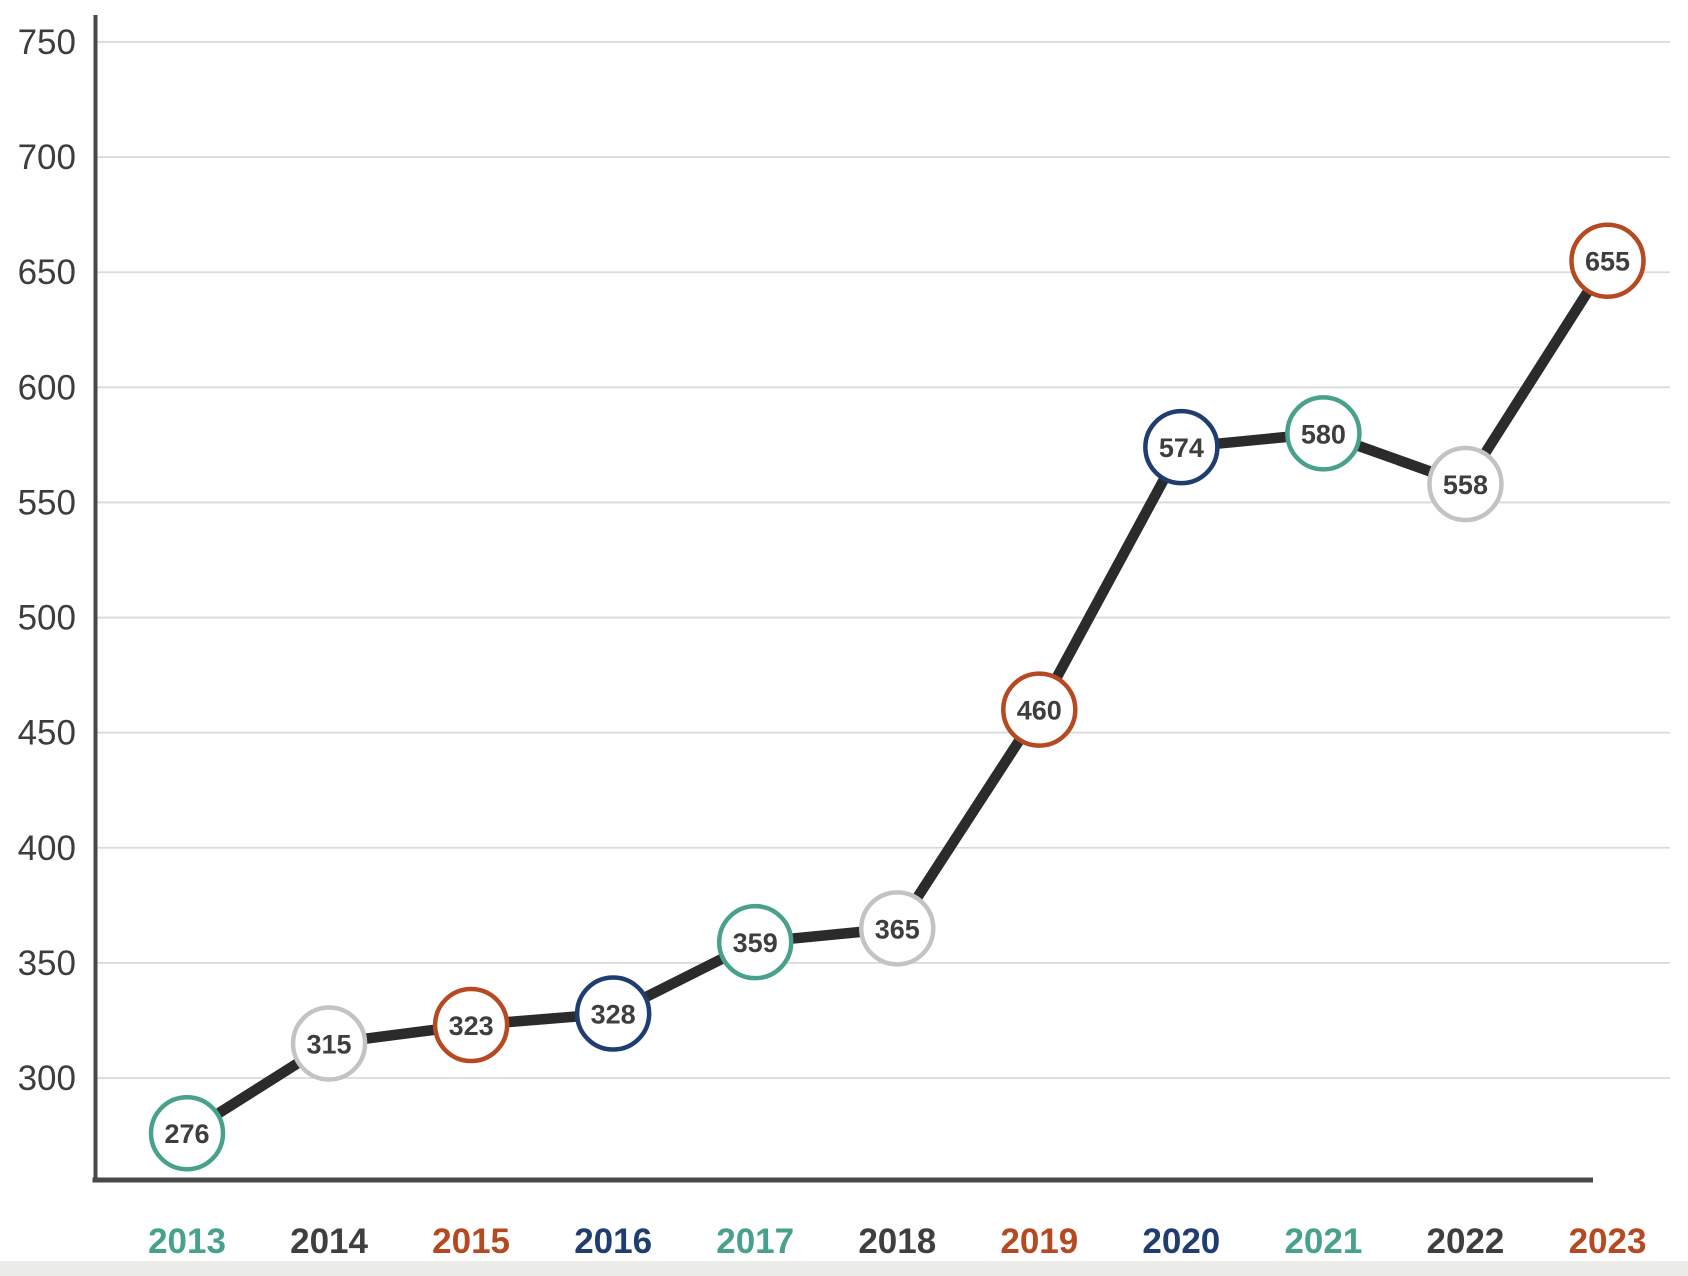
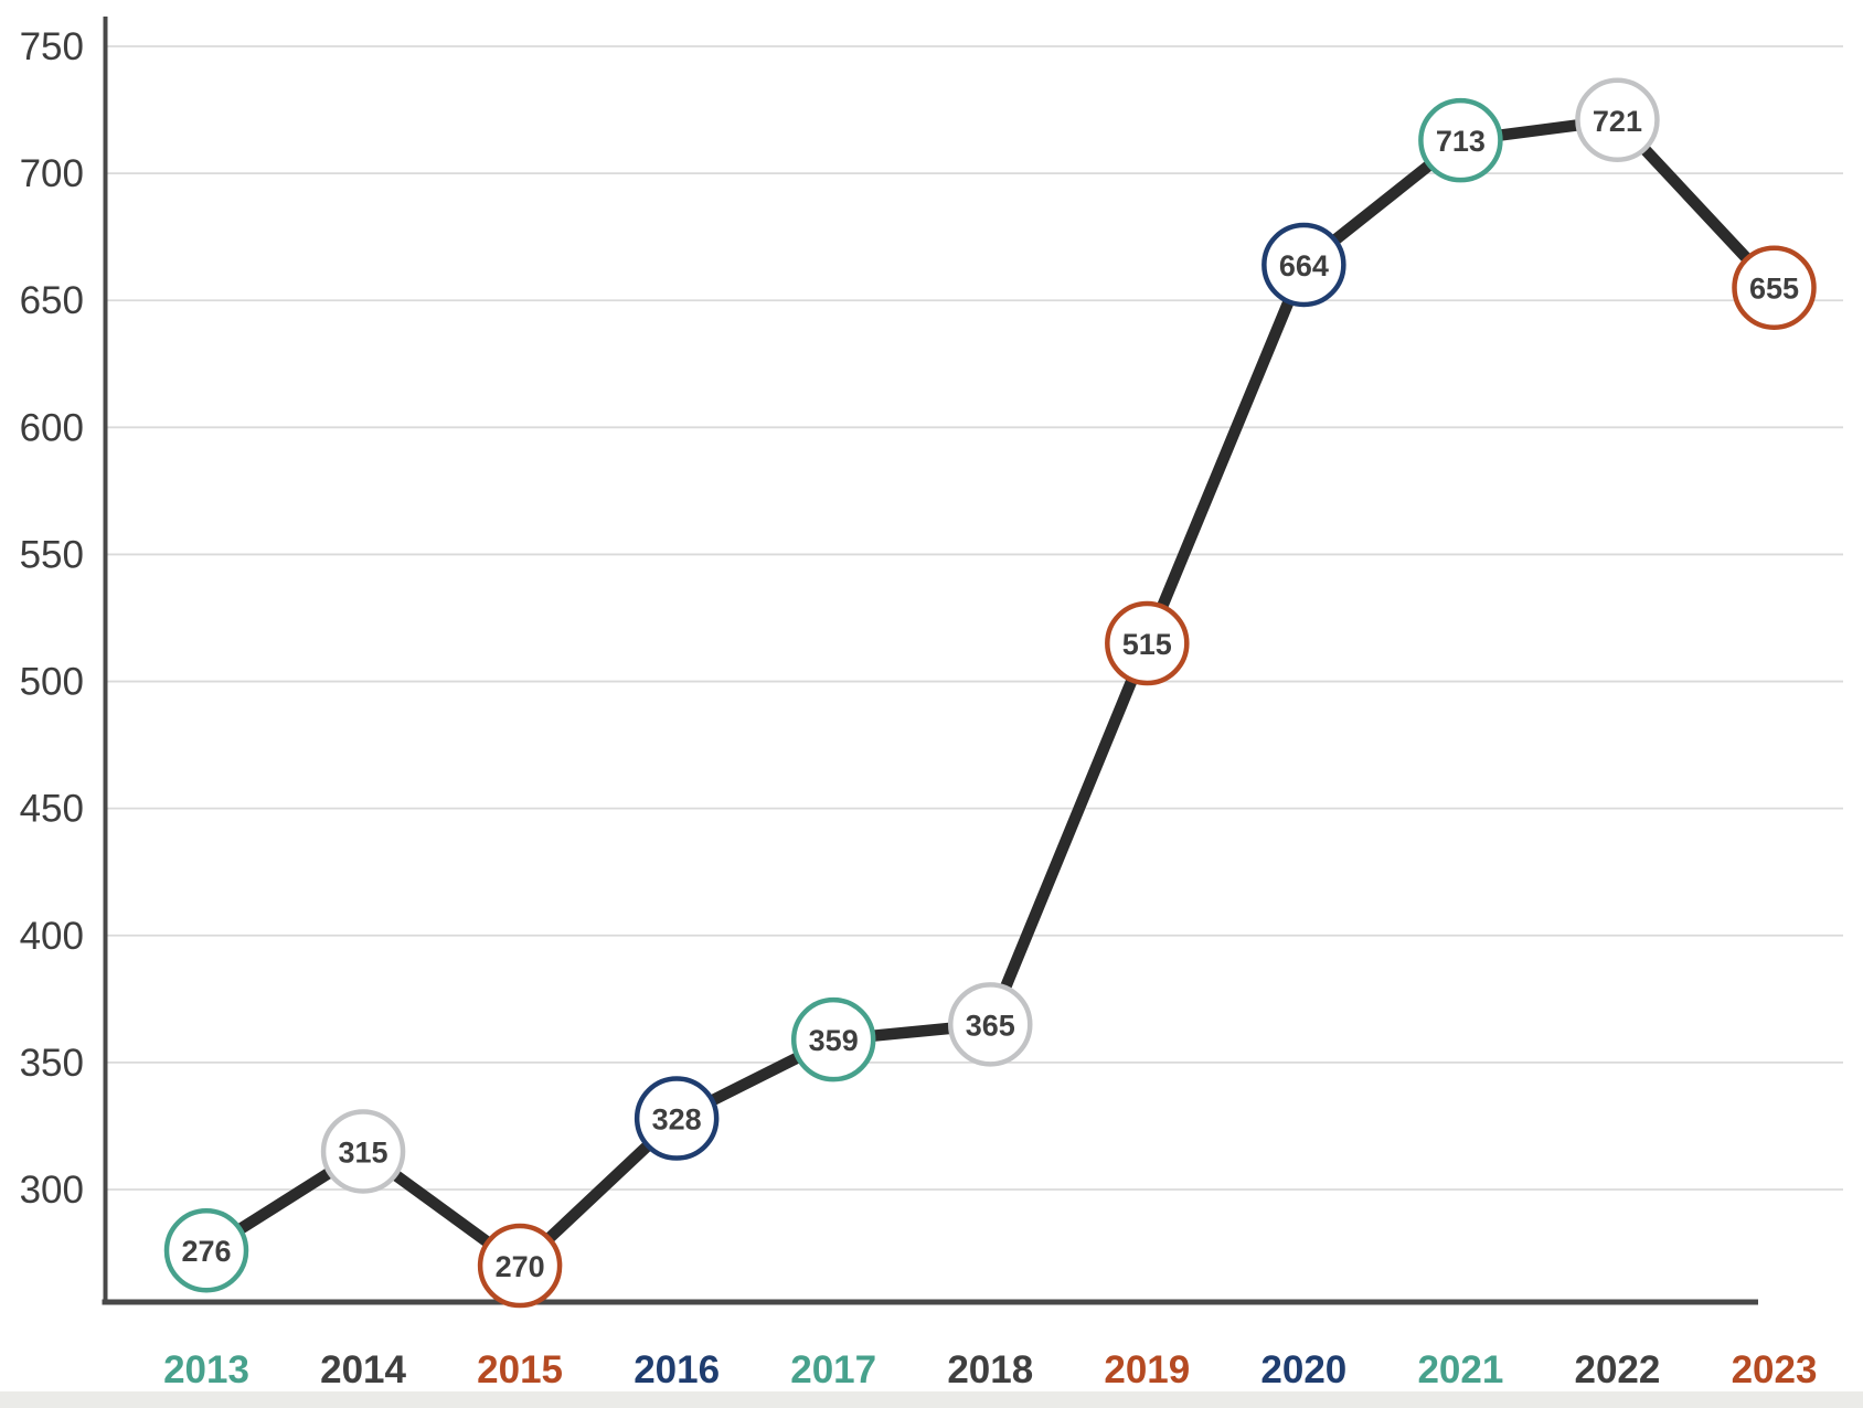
2015: 323 -> 270
2019: 460 -> 515
2020: 574 -> 664
2021: 580 -> 713
2022: 558 -> 721
